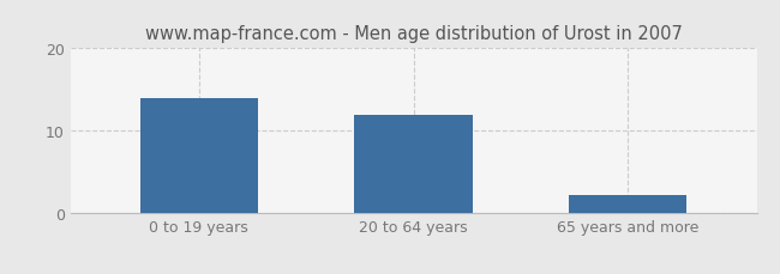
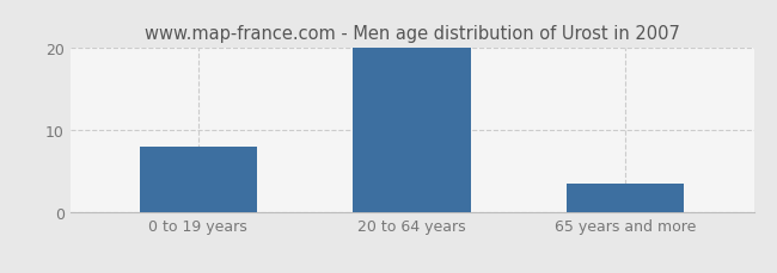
0 to 19 years: 14.0 -> 8.0
20 to 64 years: 12.0 -> 20.0
65 years and more: 2.2 -> 3.5
